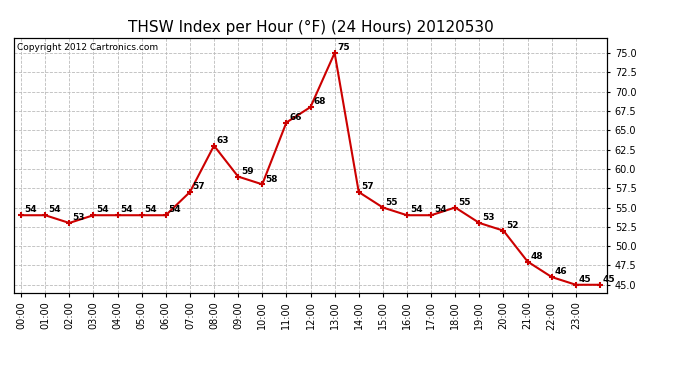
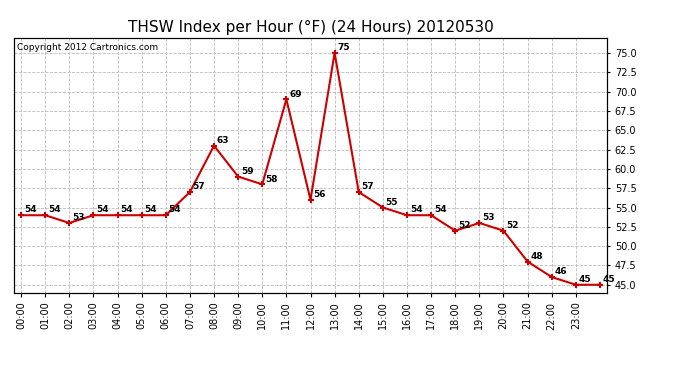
11:00: 66 -> 69
12:00: 68 -> 56
18:00: 55 -> 52
